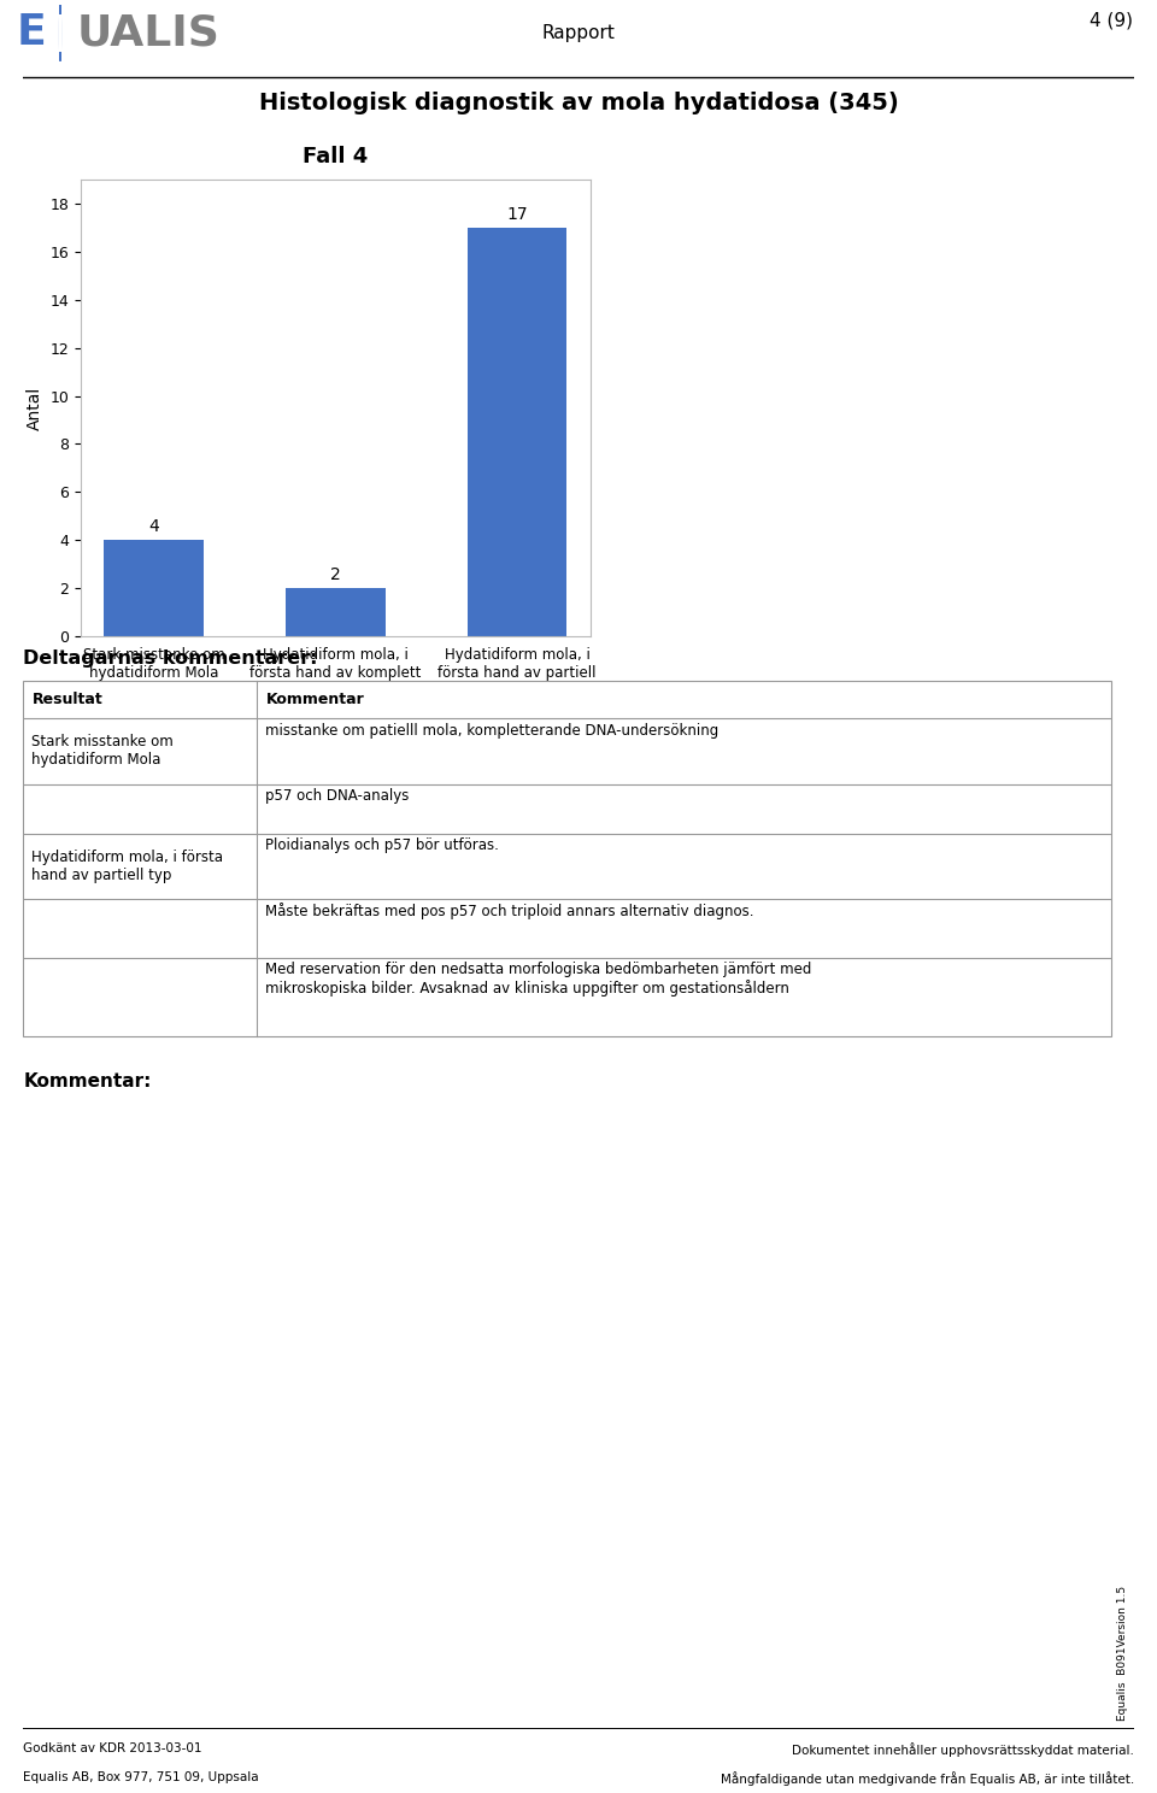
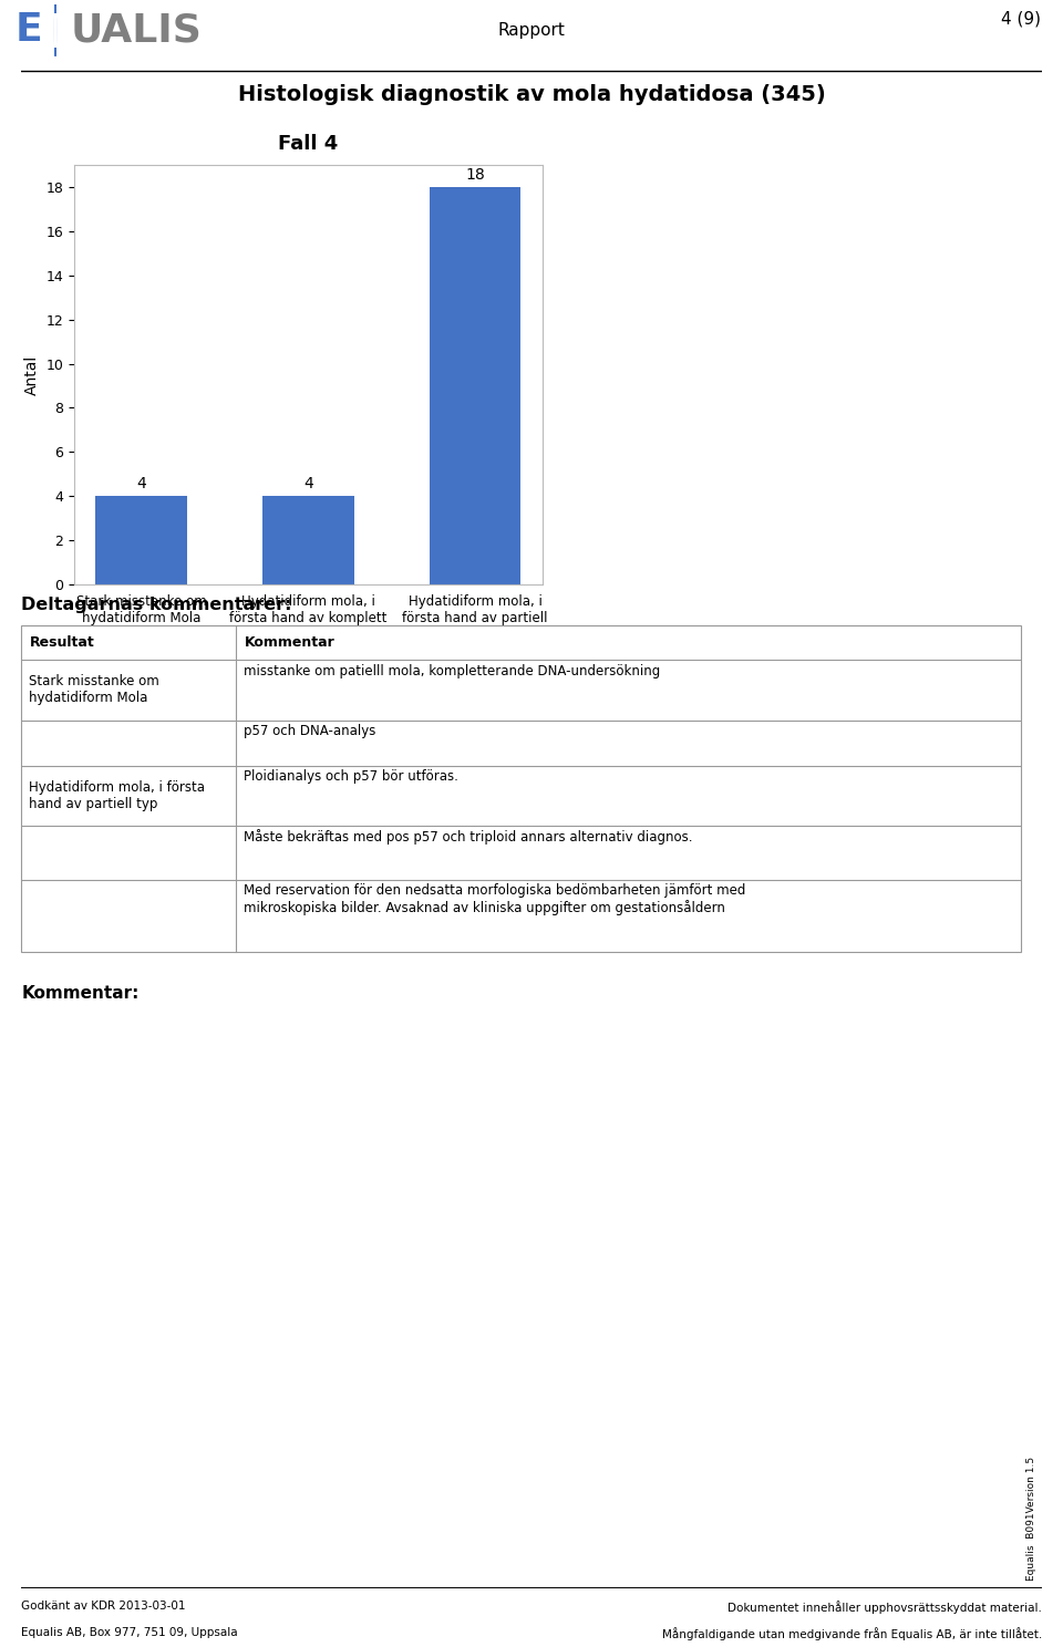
Hydatidiform mola, i första hand av komplett typ: 2 -> 4
Hydatidiform mola, i första hand av partiell typ: 17 -> 18
